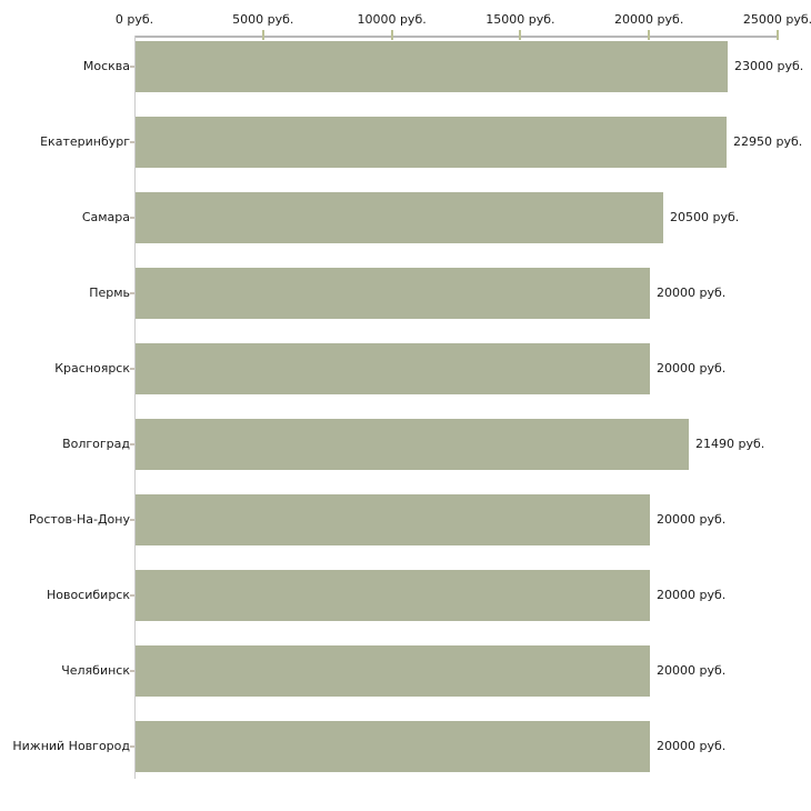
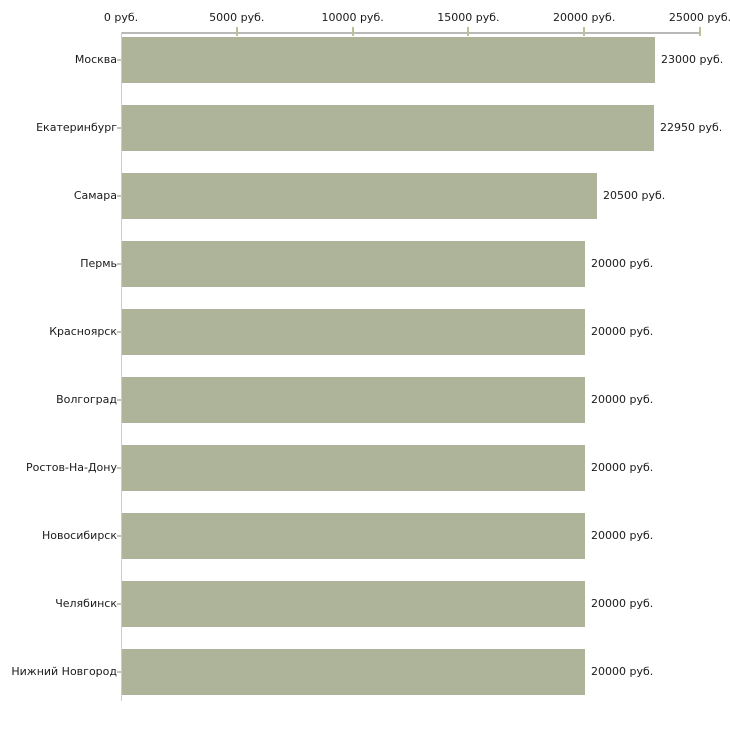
Волгоград: 21490 -> 20000
